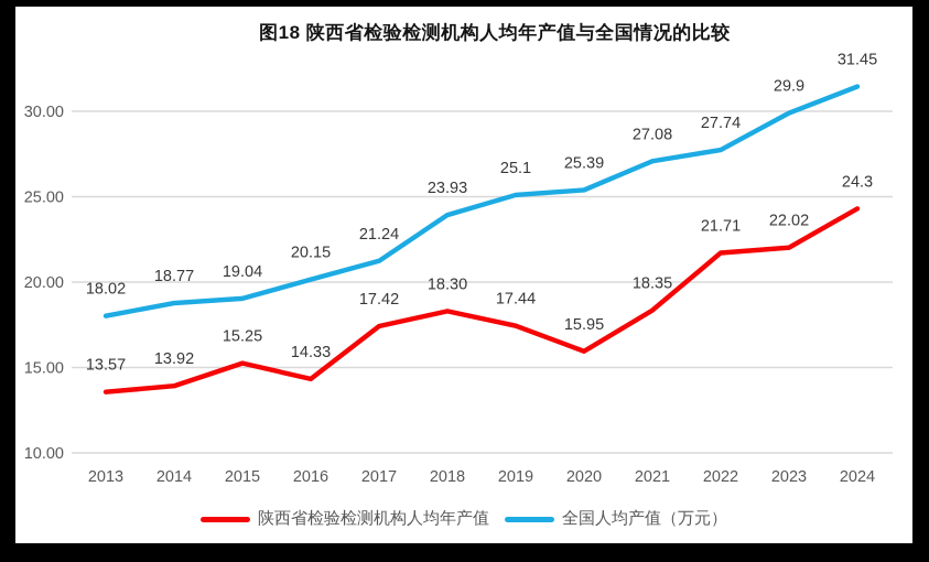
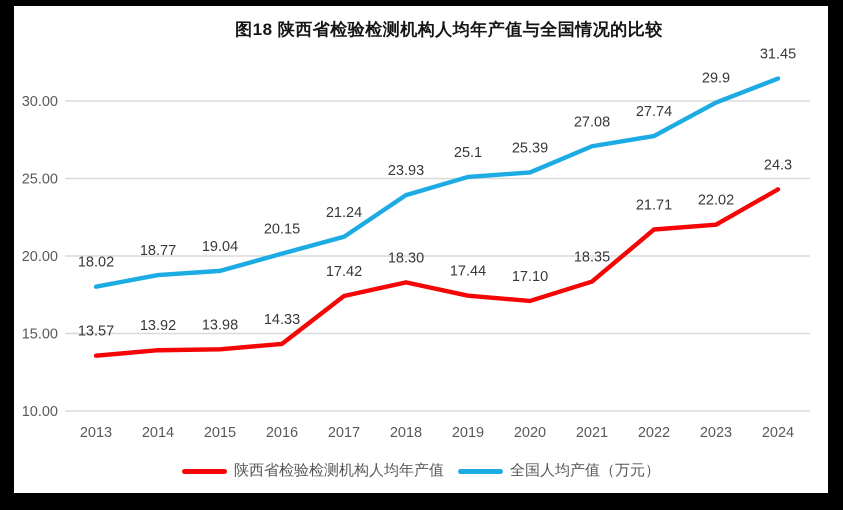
陕西省检验检测机构人均年产值/2015: 15.25 -> 13.98
陕西省检验检测机构人均年产值/2020: 15.95 -> 17.10
